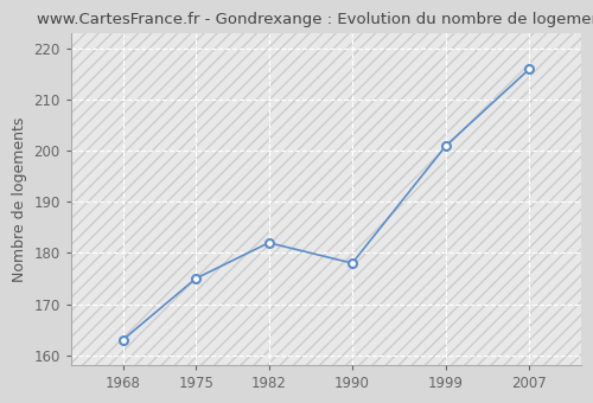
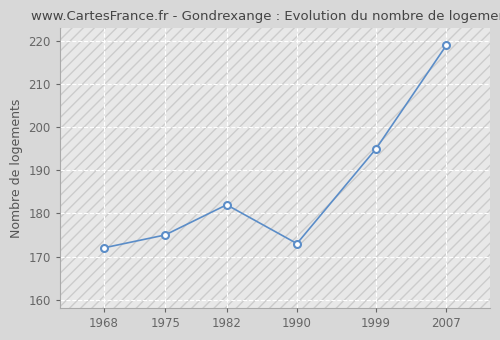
1968: 163 -> 172
1990: 178 -> 173
1999: 201 -> 195
2007: 216 -> 219
